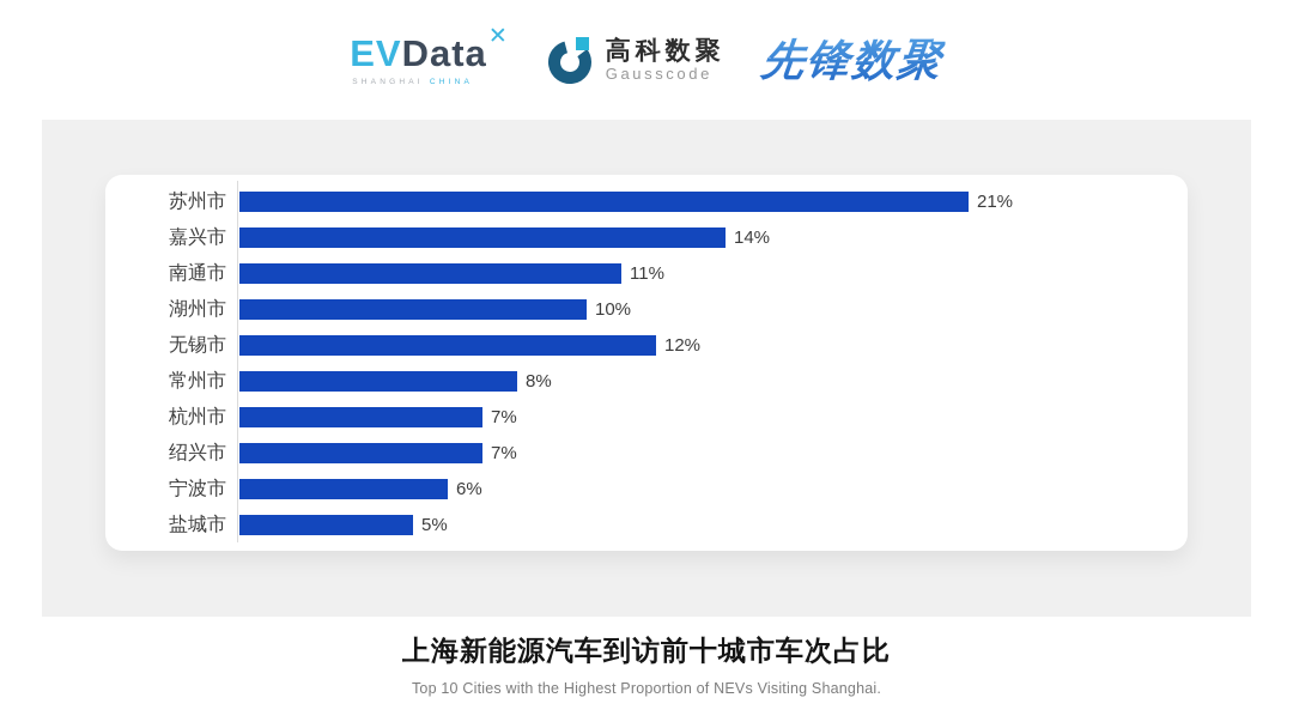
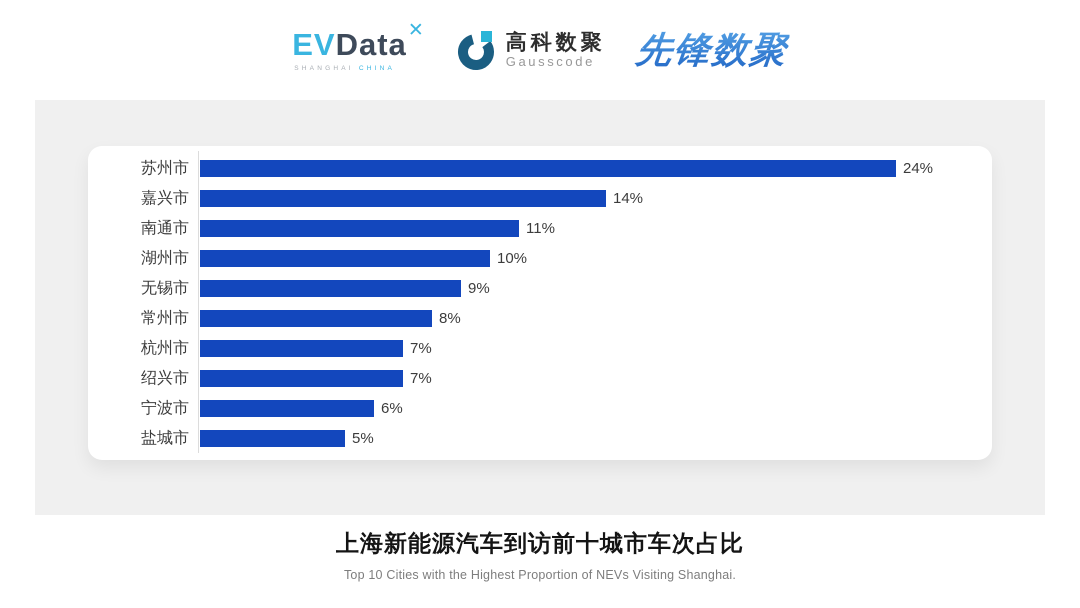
苏州市: 21% -> 24%
无锡市: 12% -> 9%
